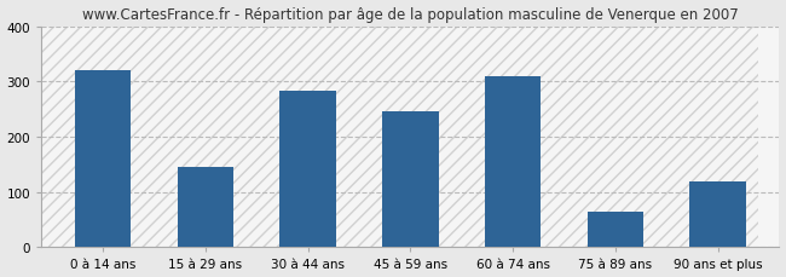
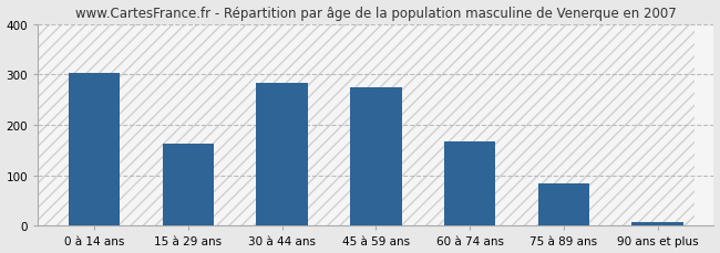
0 à 14 ans: 320 -> 303
15 à 29 ans: 145 -> 163
45 à 59 ans: 245 -> 275
60 à 74 ans: 310 -> 168
75 à 89 ans: 65 -> 83
90 ans et plus: 120 -> 8
